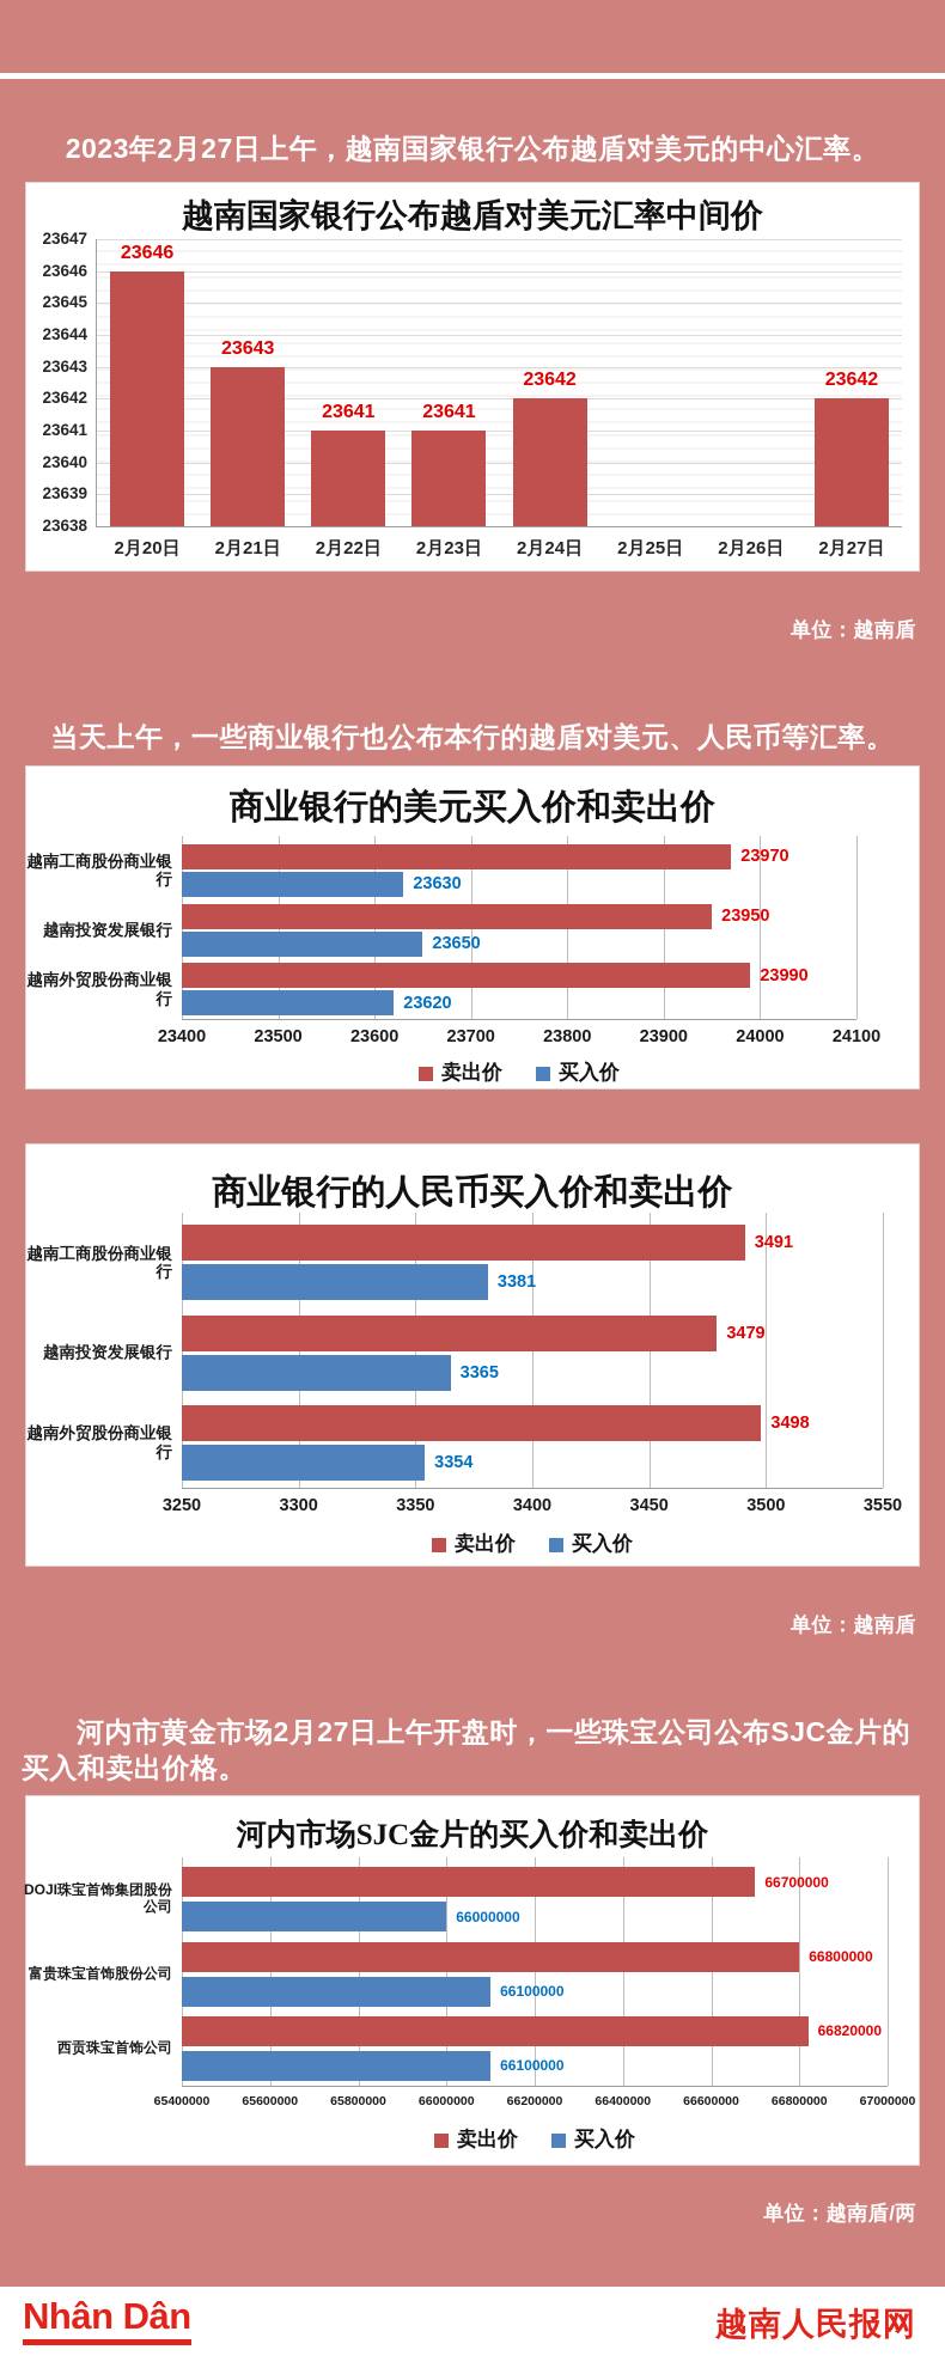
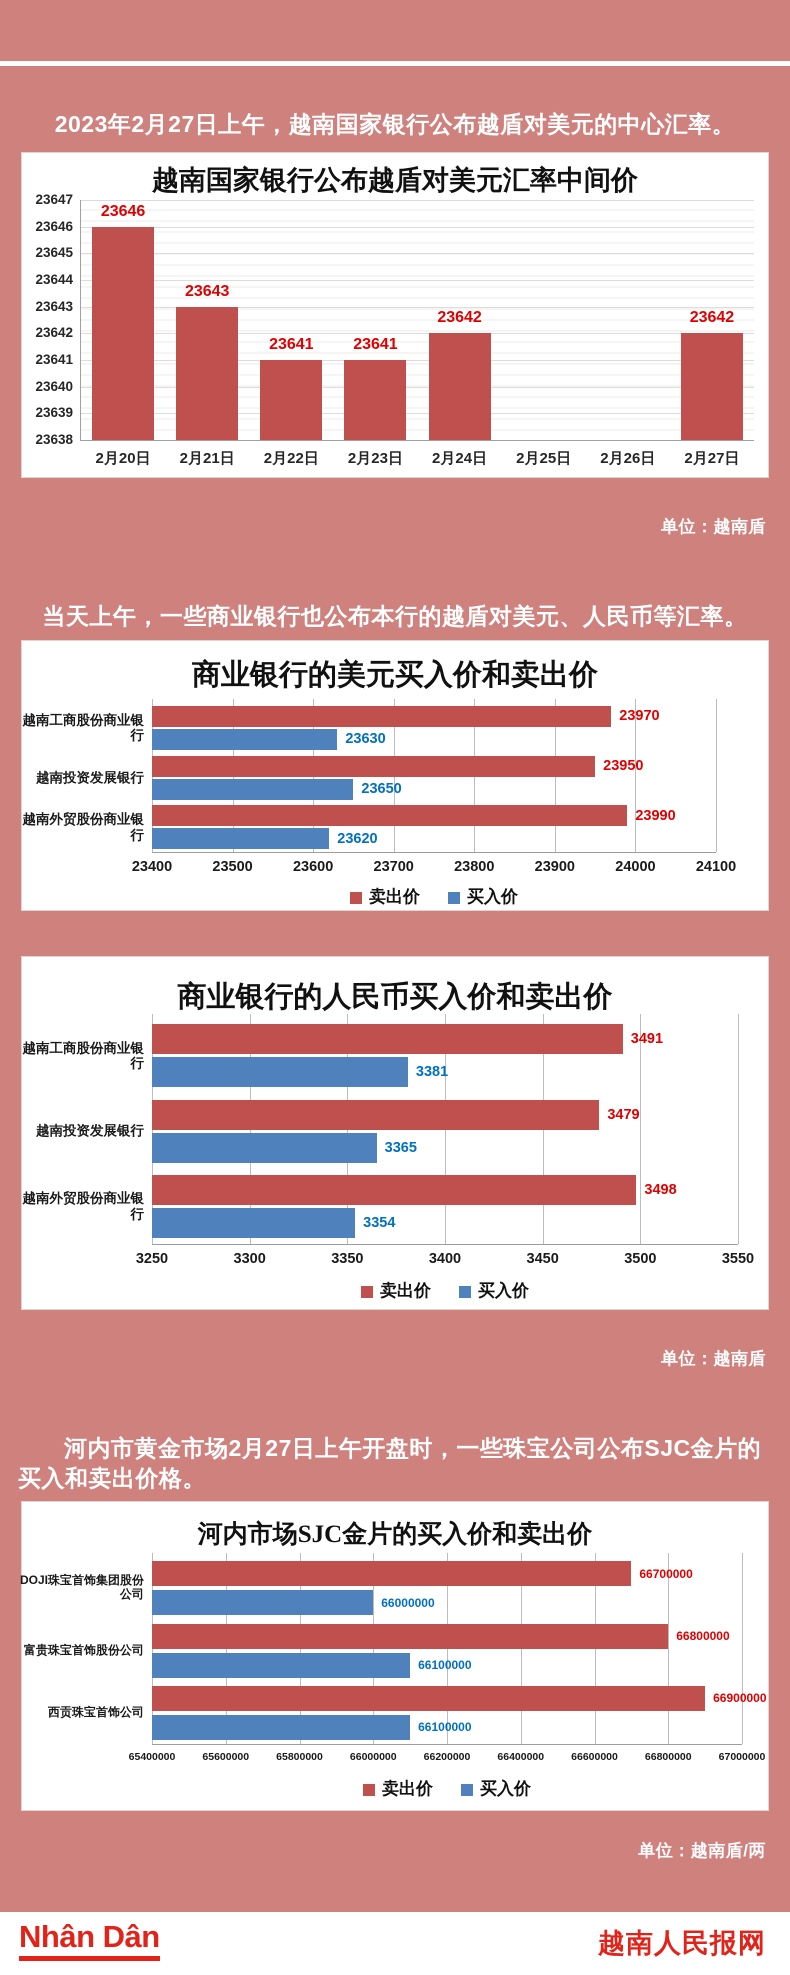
河内市场SJC金片的买入价和卖出价/卖出价/西贡珠宝首饰公司: 66820000 -> 66900000
